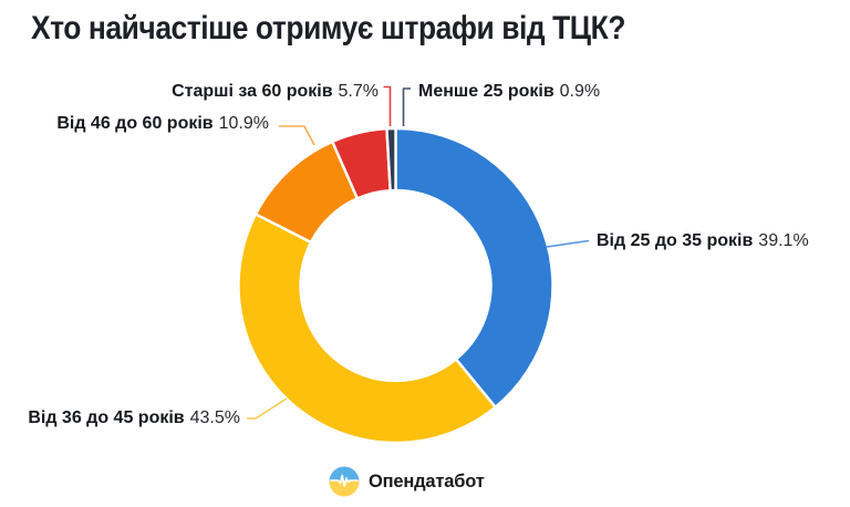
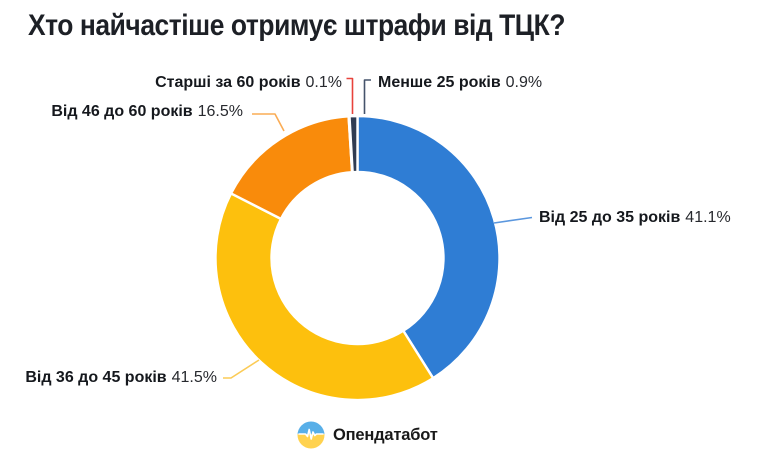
Від 25 до 35 років: 39.1% -> 41.1%
Від 36 до 45 років: 43.5% -> 41.5%
Від 46 до 60 років: 10.9% -> 16.5%
Старші за 60 років: 5.7% -> 0.1%
